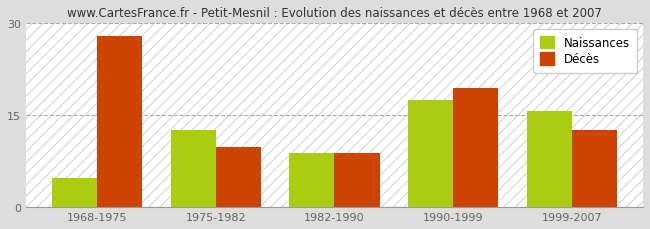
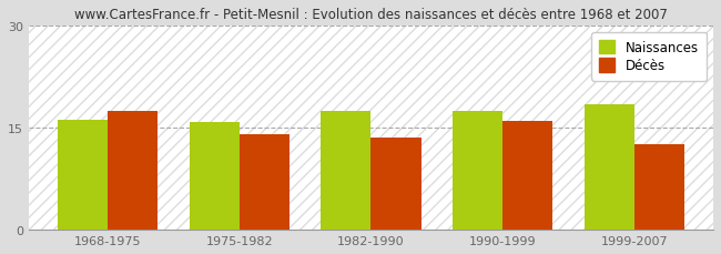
Naissances/1968-1975: 4.8 -> 16.2
Décès/1968-1975: 27.8 -> 17.5
Naissances/1975-1982: 12.6 -> 15.9
Décès/1975-1982: 9.8 -> 14.0
Naissances/1982-1990: 8.8 -> 17.5
Décès/1982-1990: 8.8 -> 13.5
Décès/1990-1999: 19.4 -> 16.0
Naissances/1999-2007: 15.6 -> 18.5
